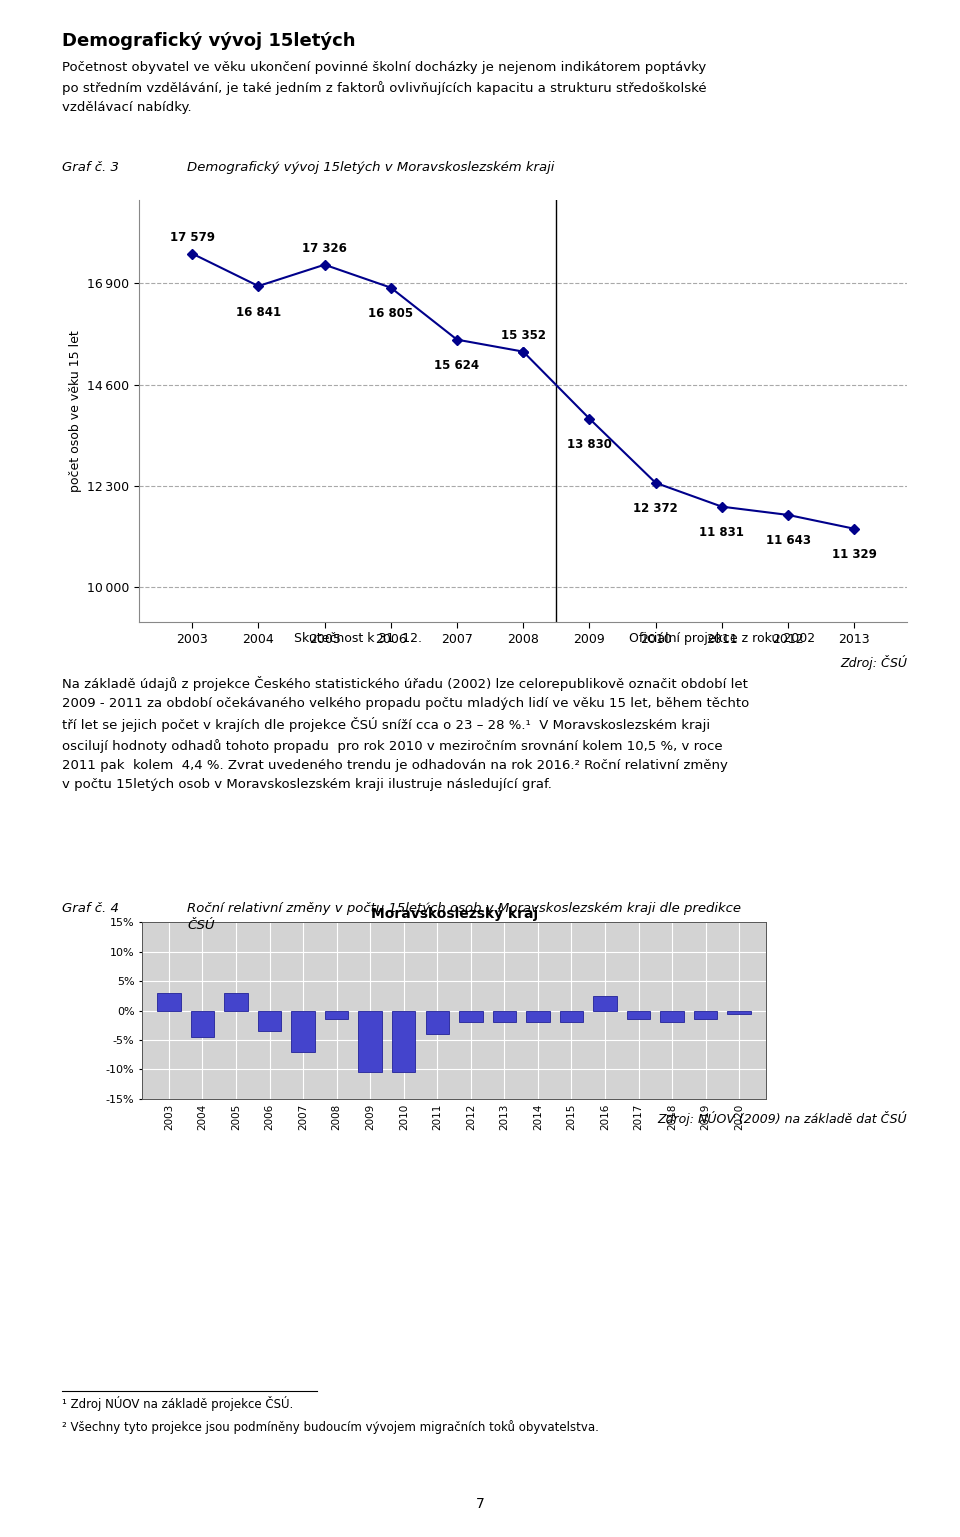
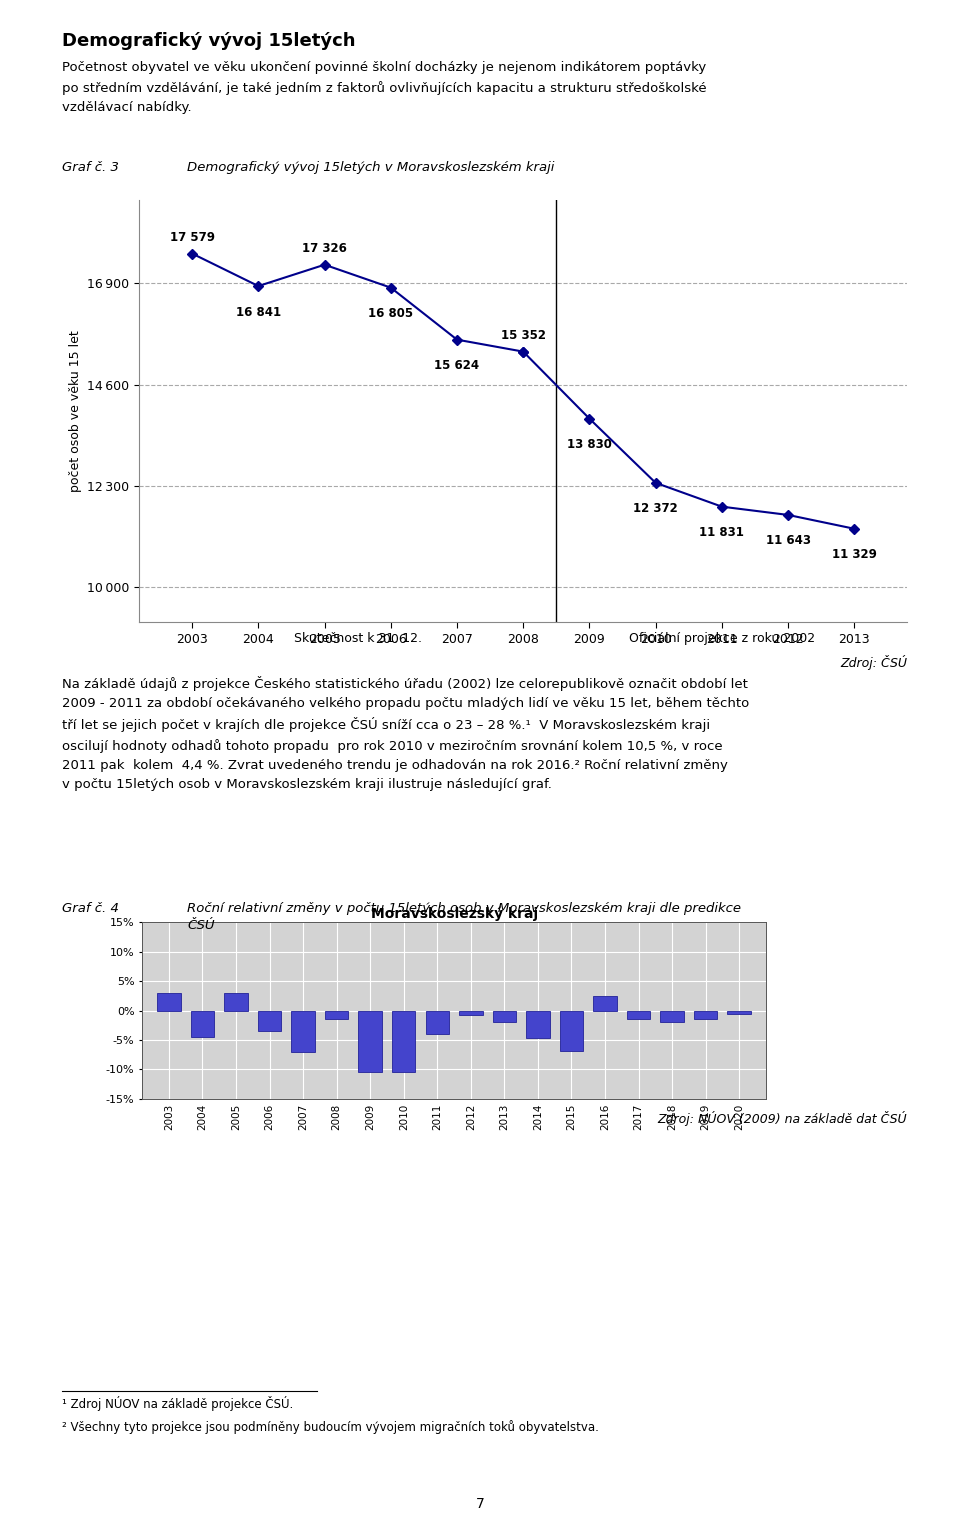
2012: -2.0% -> -0.8%
2014: -2.0% -> -4.6%
2015: -2.0% -> -6.8%
